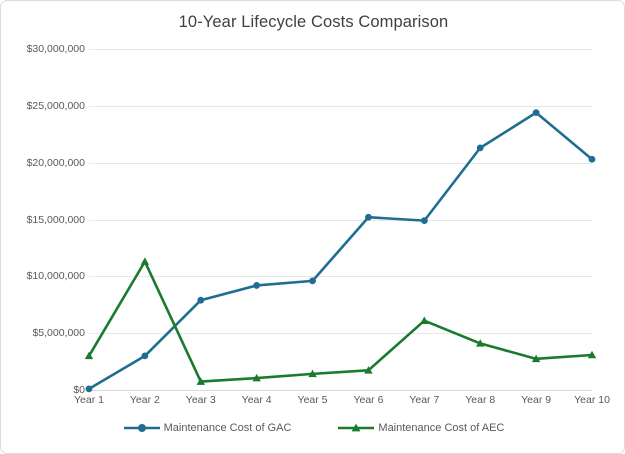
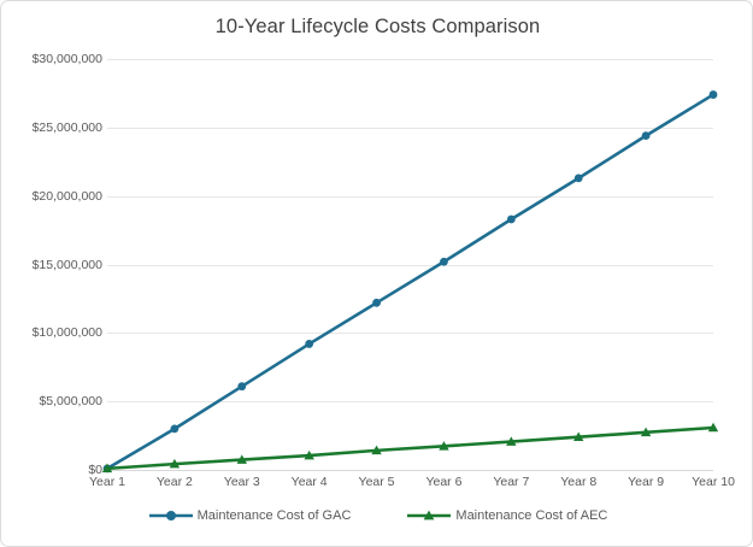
Maintenance Cost of AEC/Year 1: $3000000 -> $100000
Maintenance Cost of AEC/Year 2: $11300000 -> $400000
Maintenance Cost of GAC/Year 3: $7900000 -> $6100000
Maintenance Cost of GAC/Year 5: $9600000 -> $12200000
Maintenance Cost of GAC/Year 7: $14900000 -> $18300000
Maintenance Cost of AEC/Year 7: $6100000 -> $2100000
Maintenance Cost of AEC/Year 8: $4100000 -> $2400000
Maintenance Cost of GAC/Year 10: $20300000 -> $27400000
